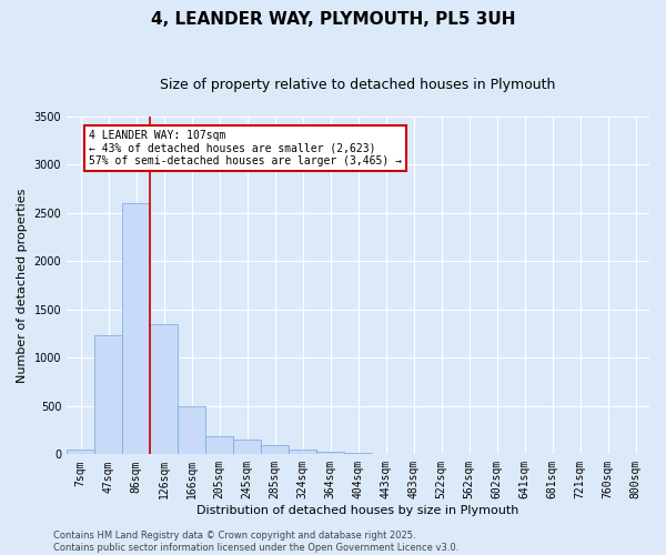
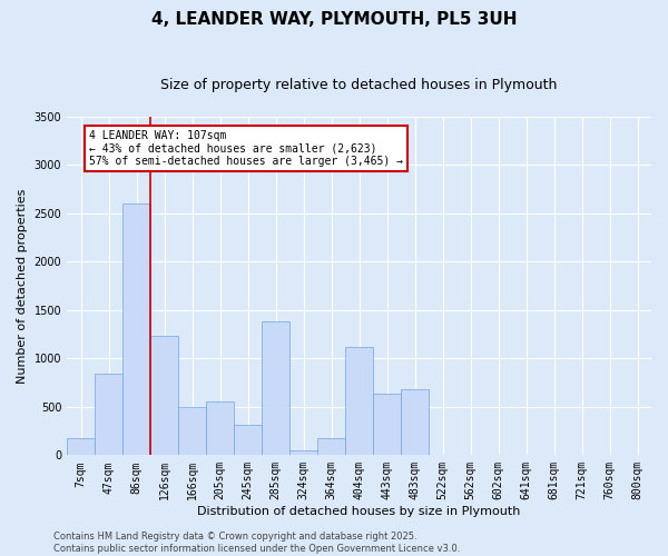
7sqm: 50 -> 180
47sqm: 1230 -> 840
126sqm: 1350 -> 1240
205sqm: 180 -> 560
245sqm: 150 -> 320
285sqm: 100 -> 1380
364sqm: 20 -> 180
404sqm: 20 -> 1120
443sqm: 0 -> 640
483sqm: 0 -> 680
